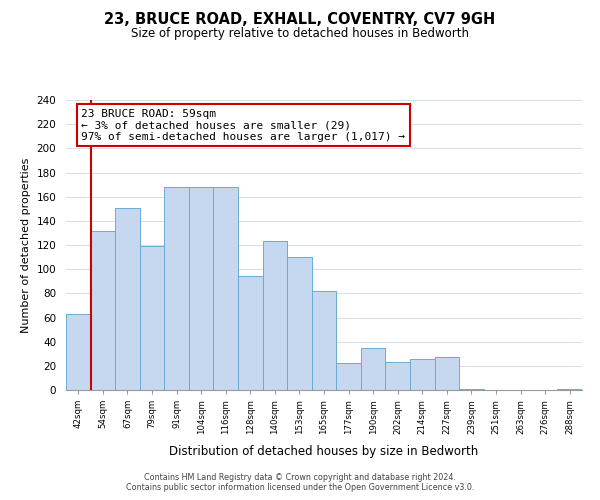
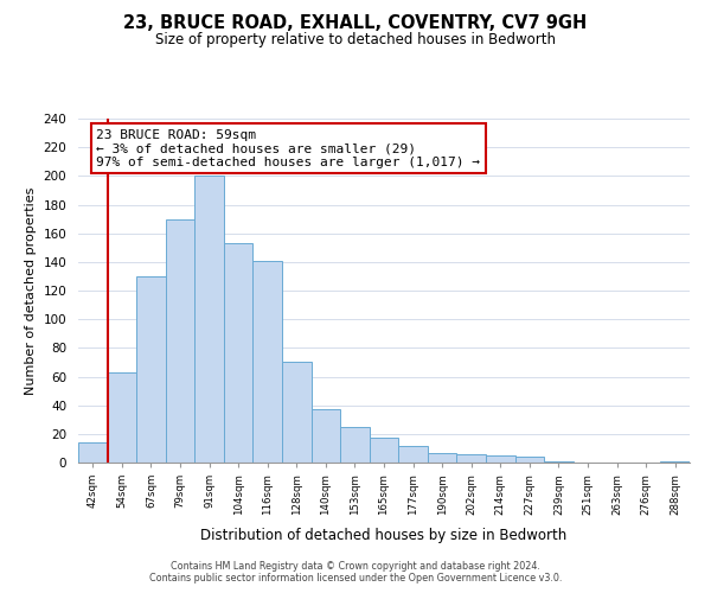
42sqm: 63 -> 14
54sqm: 132 -> 63
67sqm: 151 -> 130
79sqm: 119 -> 170
91sqm: 168 -> 200
104sqm: 168 -> 153
116sqm: 168 -> 141
128sqm: 94 -> 70
140sqm: 123 -> 37
153sqm: 110 -> 25
165sqm: 82 -> 17
177sqm: 22 -> 12
190sqm: 35 -> 7
202sqm: 23 -> 6
214sqm: 26 -> 5
227sqm: 27 -> 4
